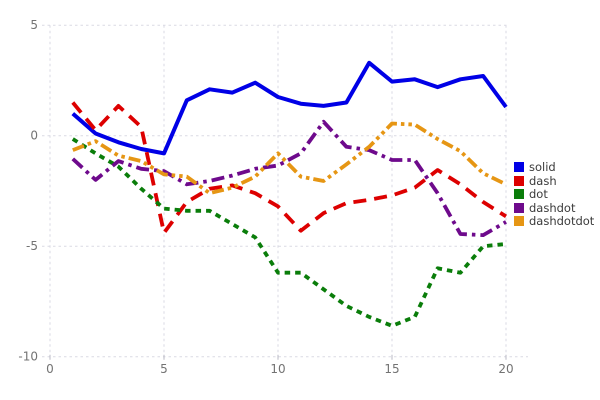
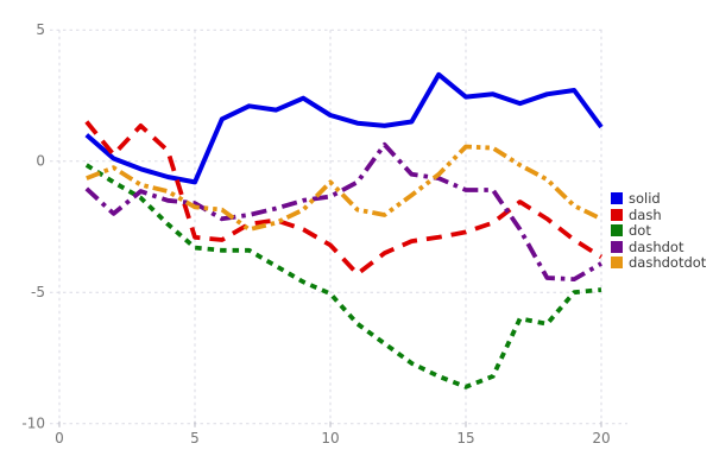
dash/5: -4.4 -> -2.9
dot/10: -6.2 -> -5.0
